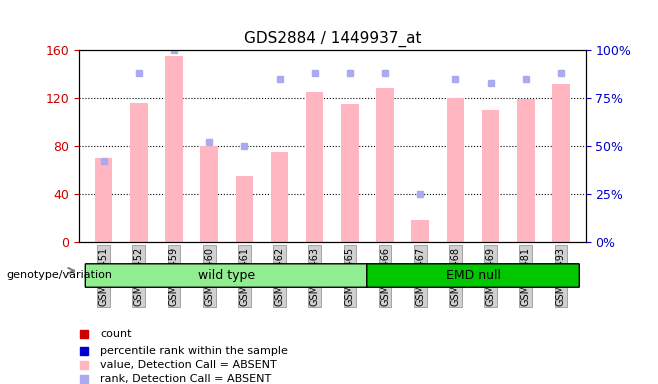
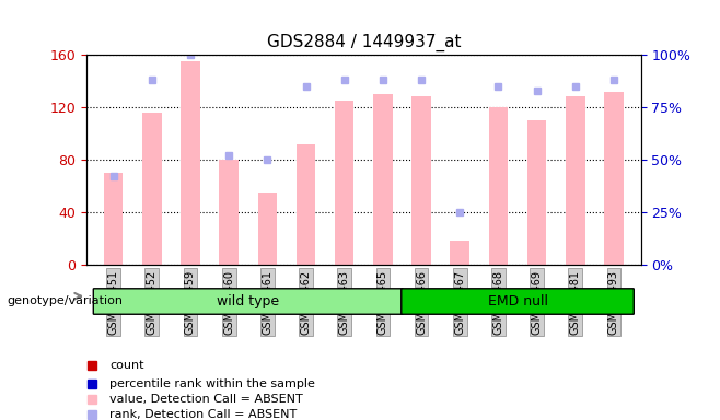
GSM147462: 75 -> 92
GSM147465: 115 -> 130
GSM147481: 119 -> 128
